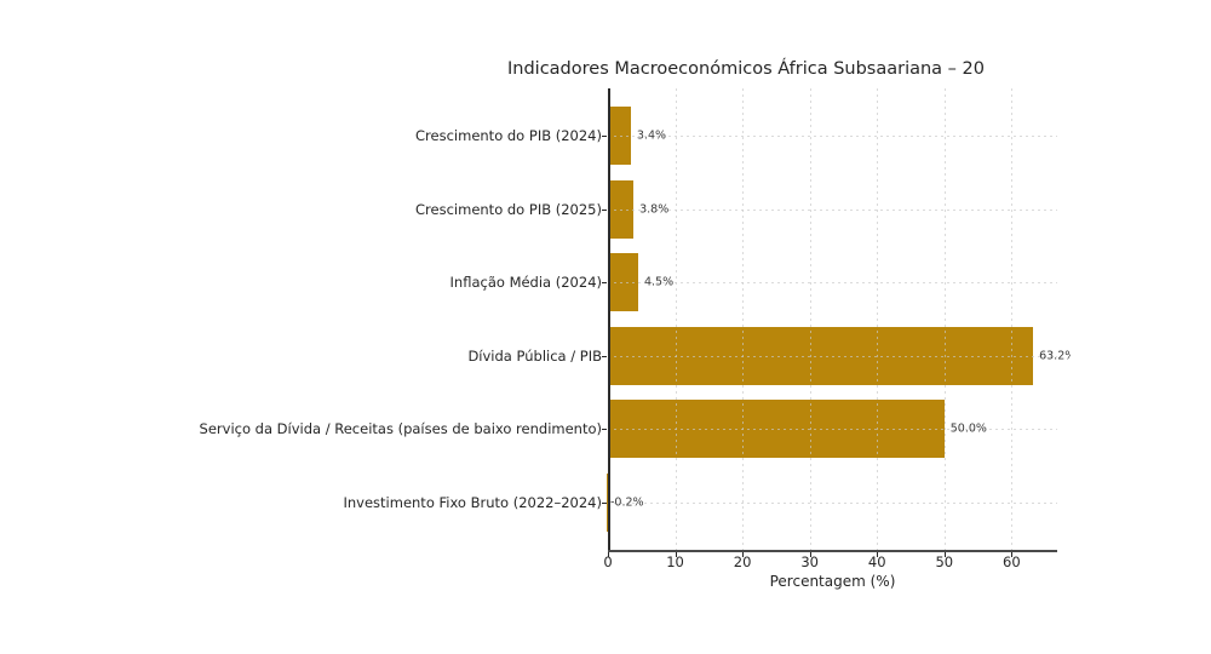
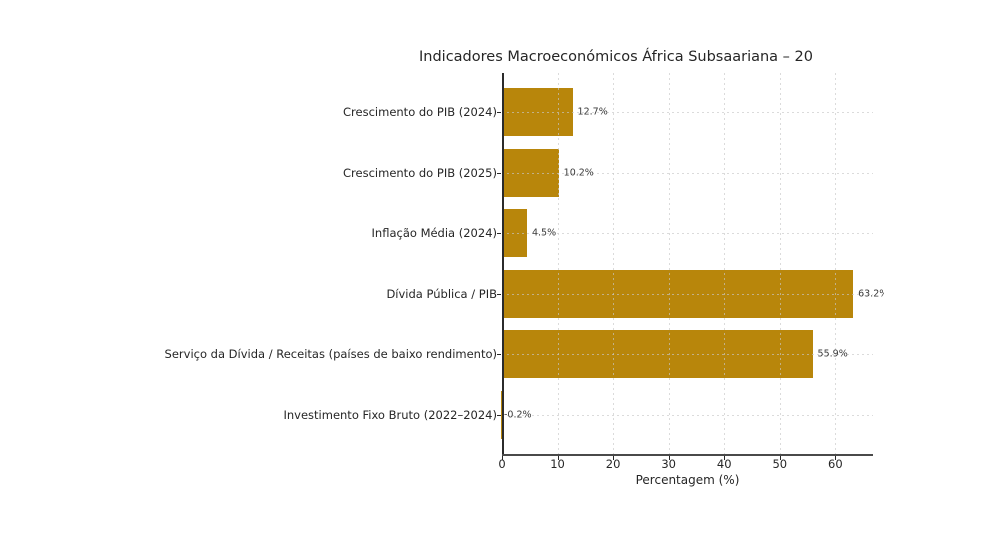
Crescimento do PIB (2024): 3.4% -> 12.7%
Crescimento do PIB (2025): 3.8% -> 10.2%
Serviço da Dívida / Receitas (países de baixo rendimento): 50.0% -> 55.9%
